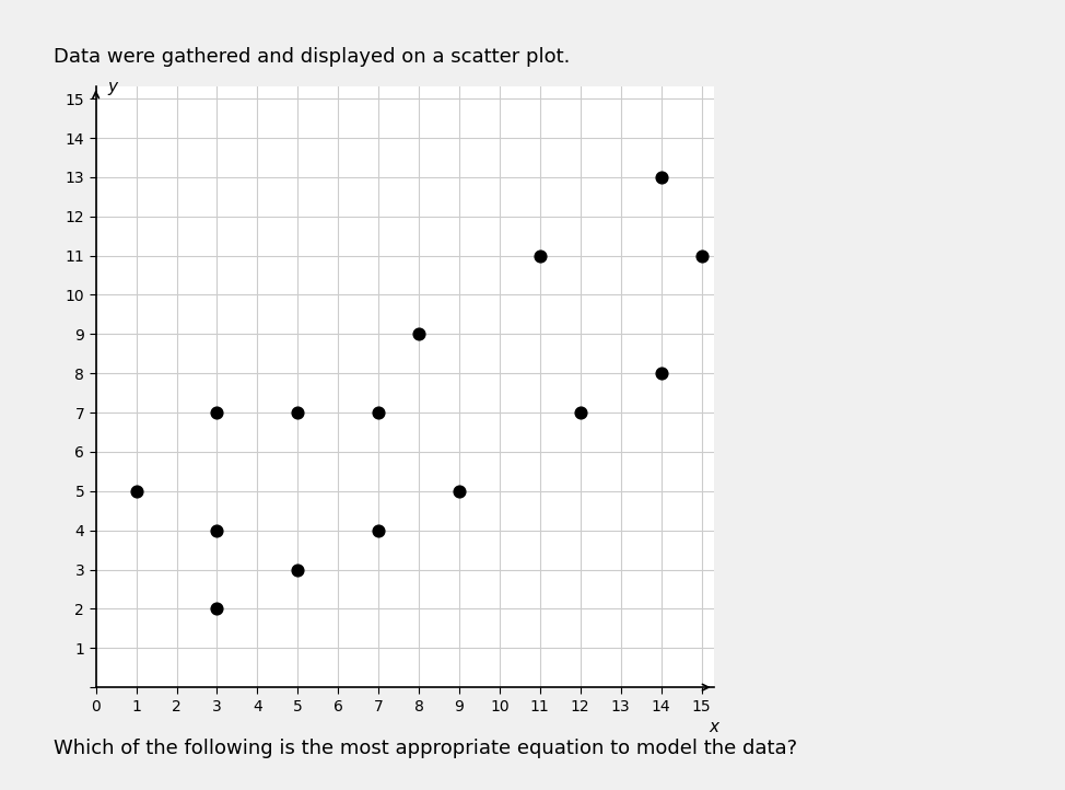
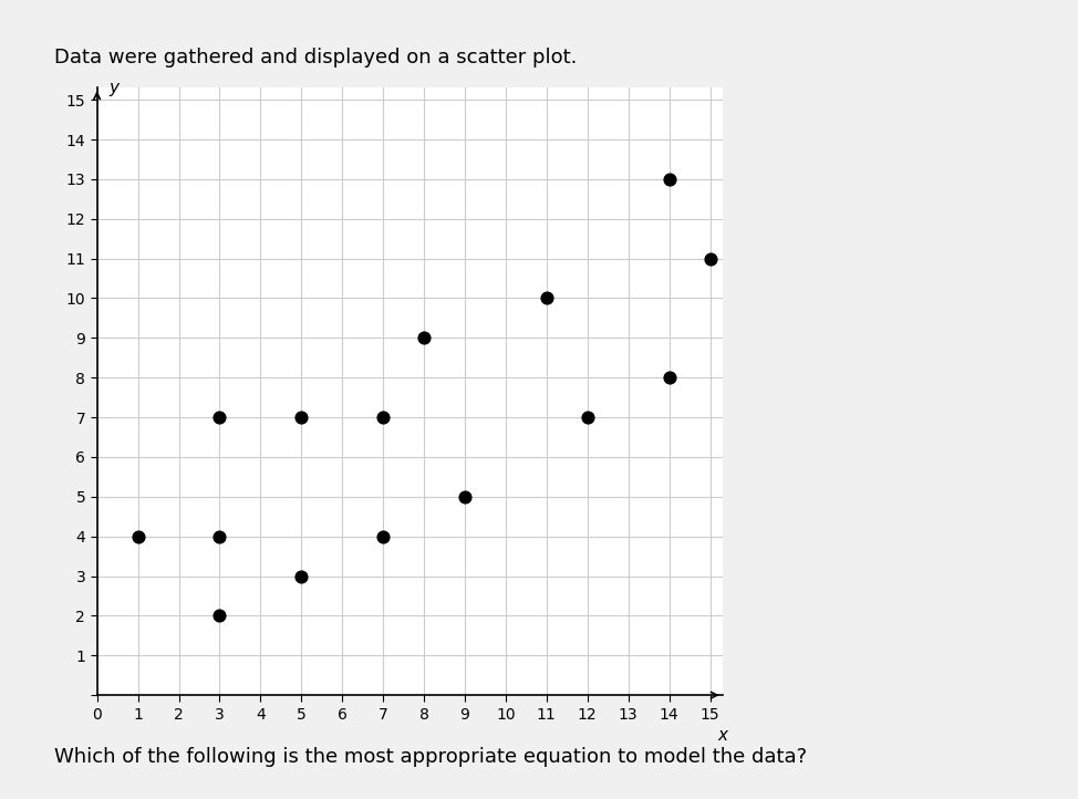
1: 5 -> 4
11: 11 -> 10
